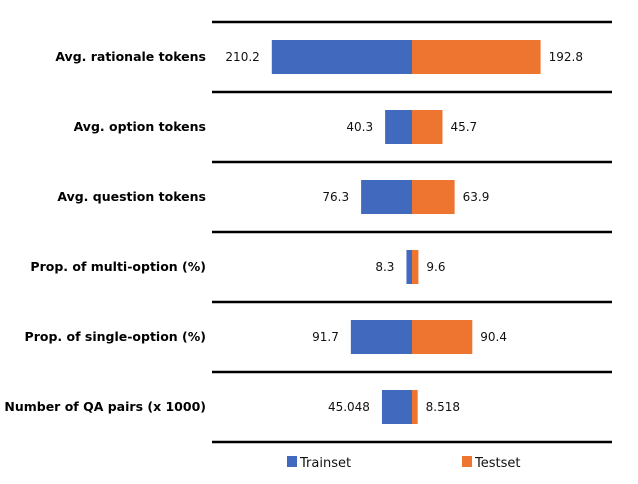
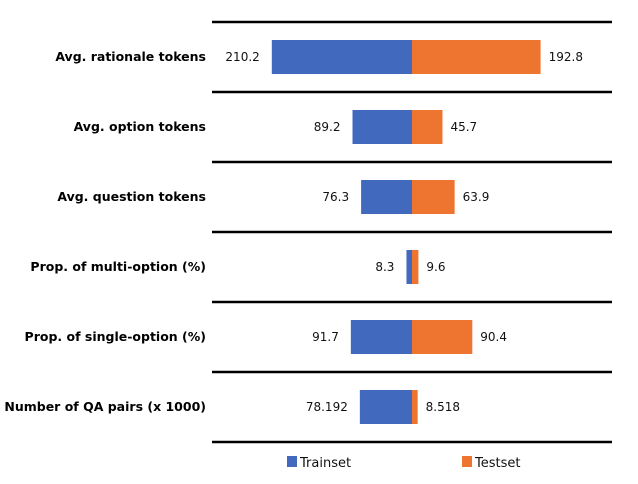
Trainset/Avg. option tokens: 40.3 -> 89.2
Trainset/Number of QA pairs (x 1000): 45.048 -> 78.192
